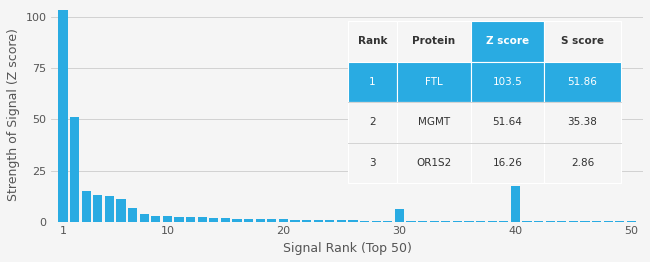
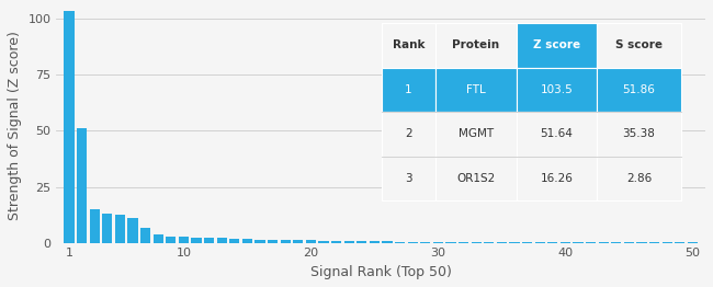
30: 6.0 -> 0.4
40: 17.5 -> 0.2
